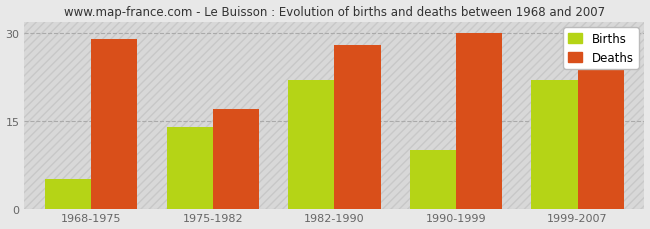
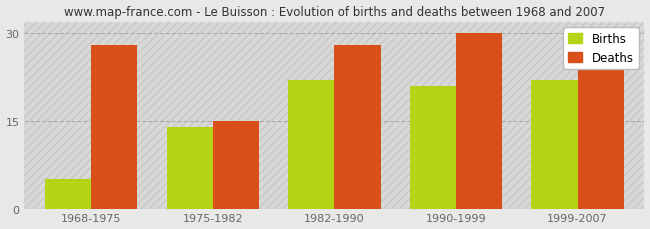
Deaths/1968-1975: 29 -> 28
Deaths/1975-1982: 17 -> 15
Births/1990-1999: 10 -> 21
